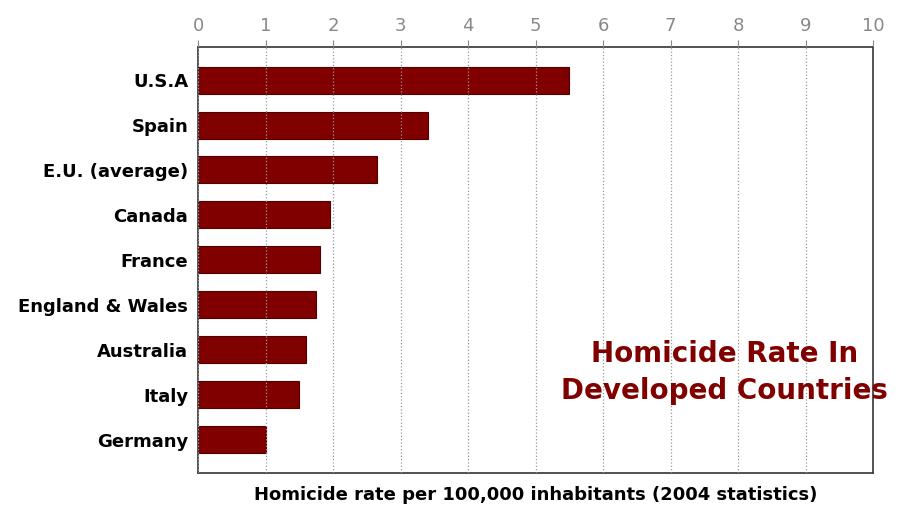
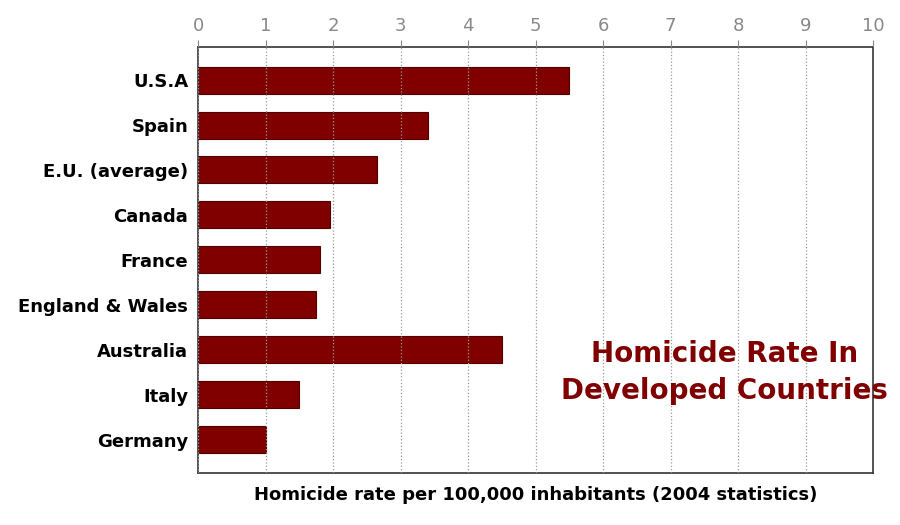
Australia: 1.60 -> 4.50
